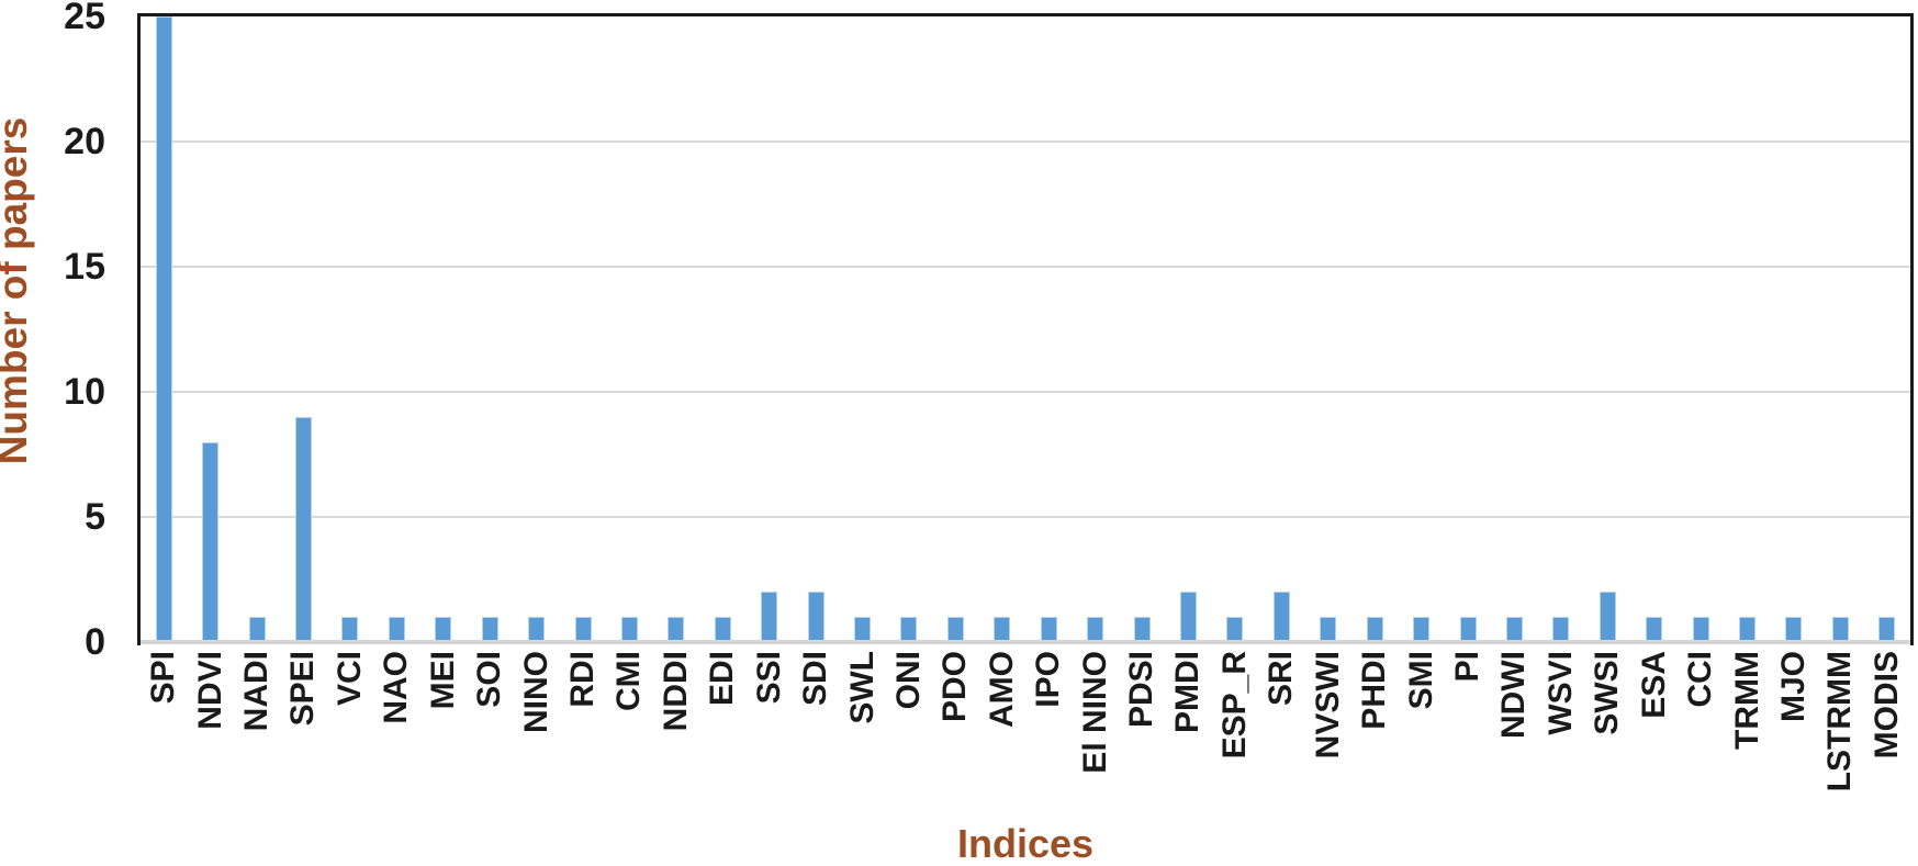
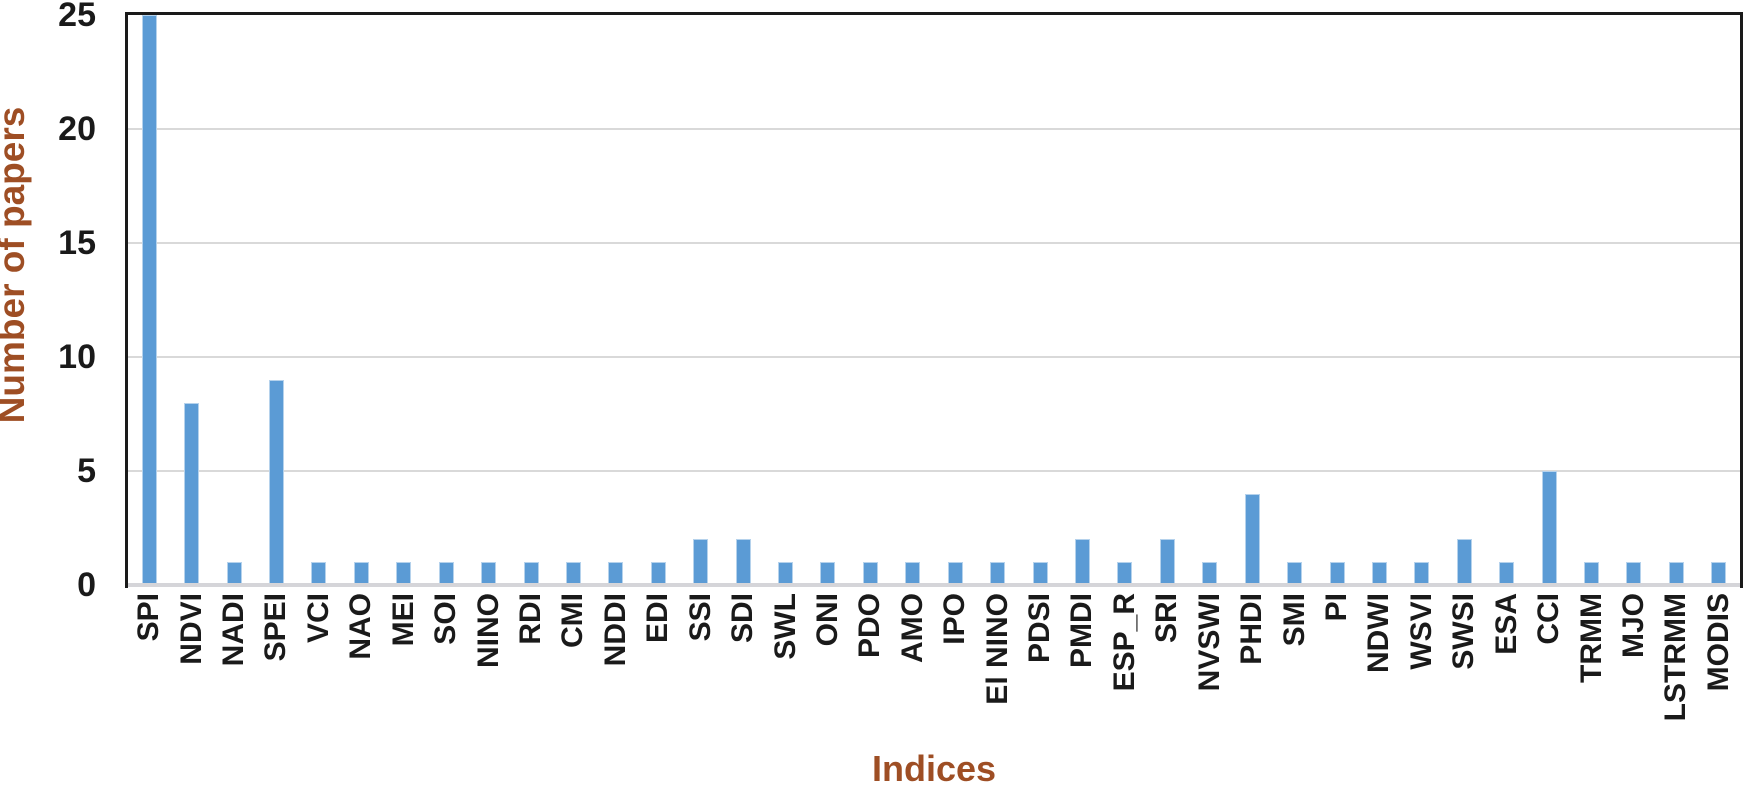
PHDI: 1 -> 4
CCI: 1 -> 5
